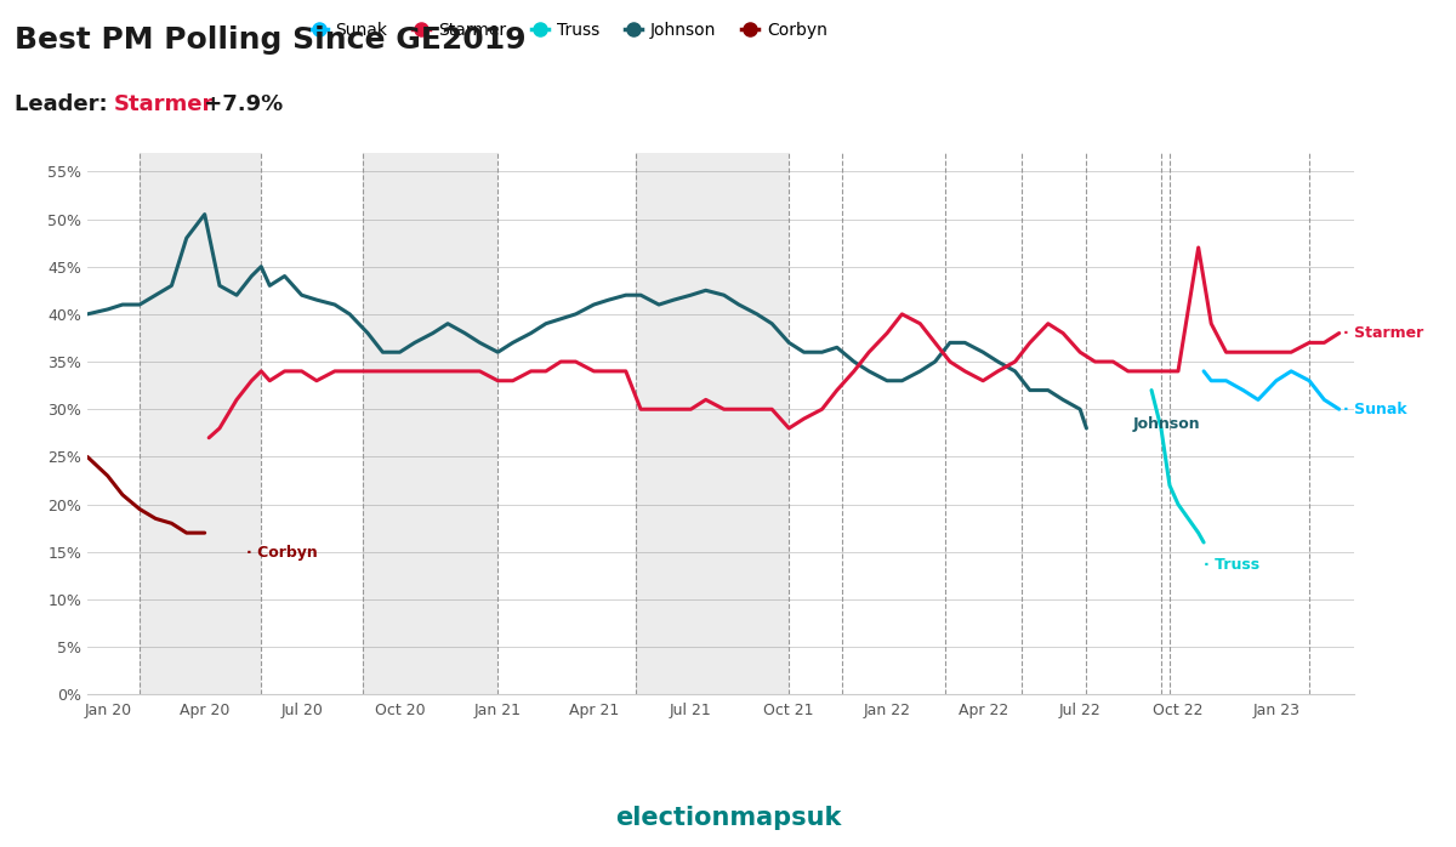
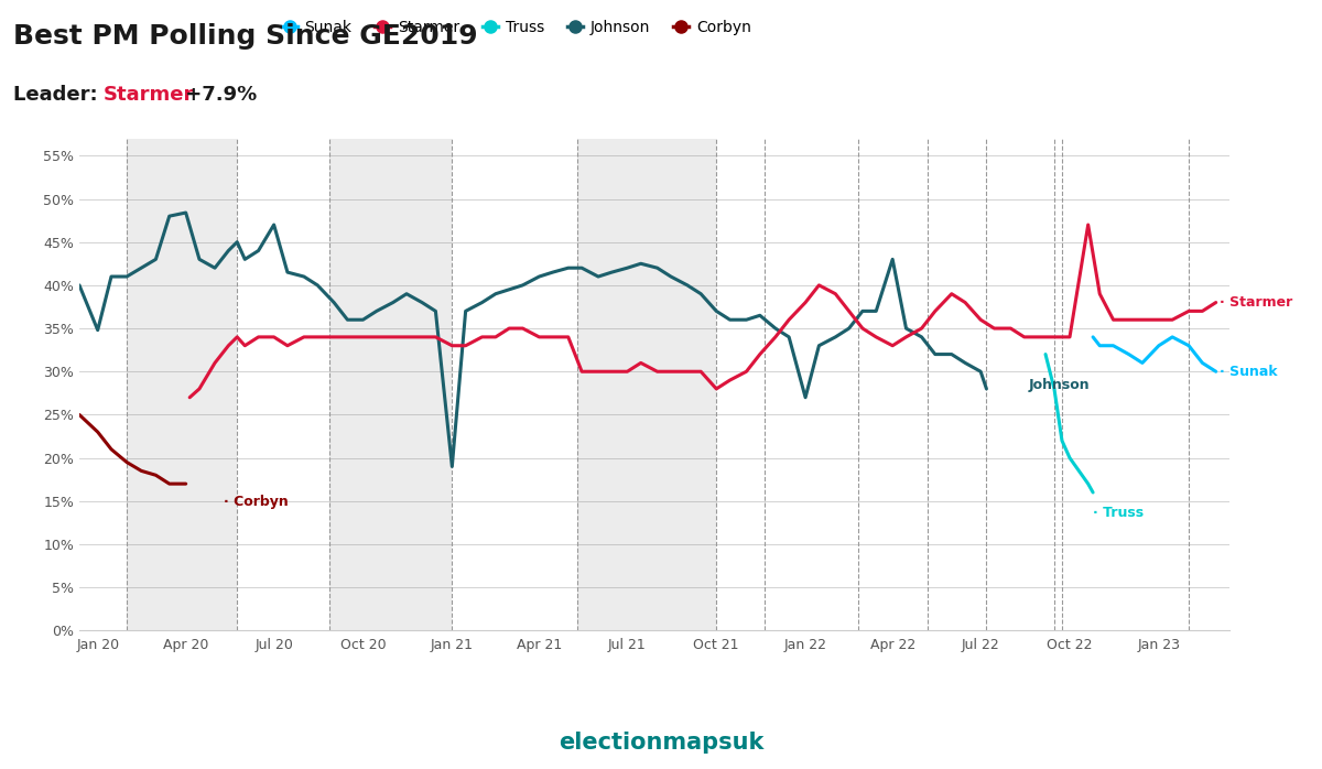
Johnson/Jan 20: 40.5% -> 34.8%
Johnson/Apr 20: 50.5% -> 48.4%
Johnson/Jul 20: 42.0% -> 47.0%
Johnson/Jan 21: 36.0% -> 19.0%
Johnson/Jan 22: 33.0% -> 27.0%
Johnson/Apr 22: 36.0% -> 43.0%
